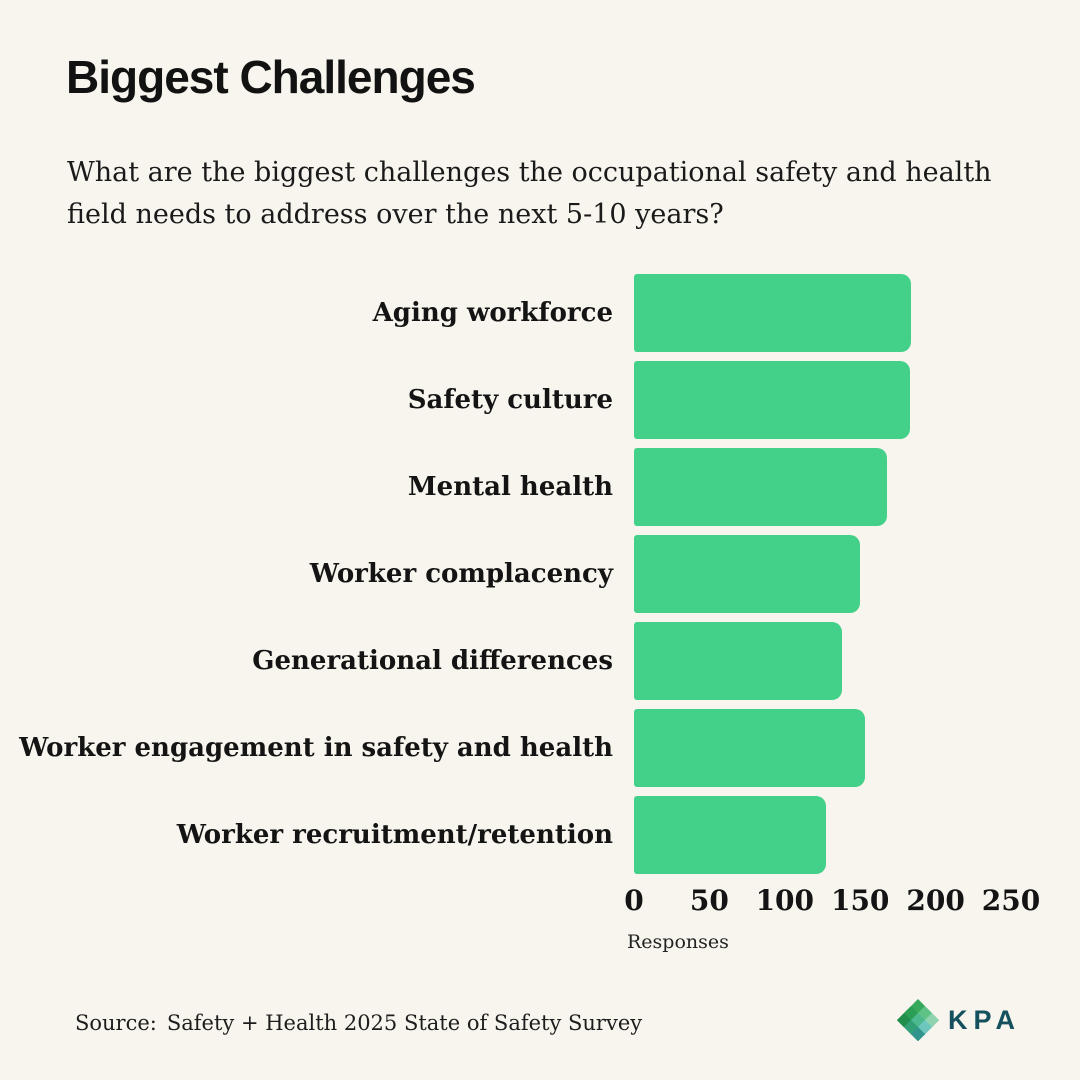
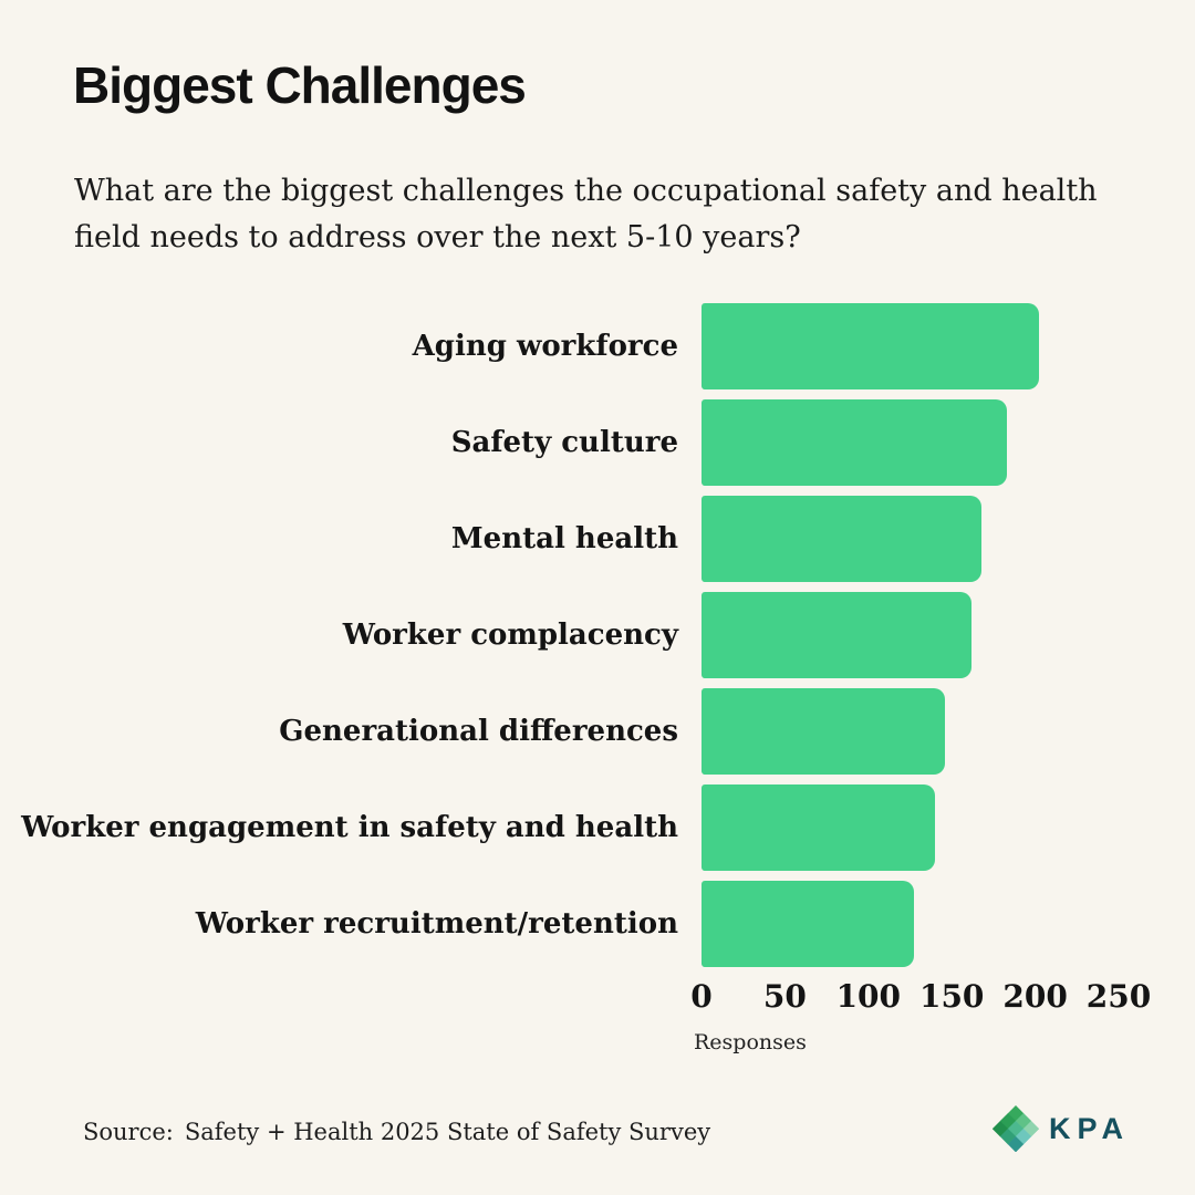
Aging workforce: 184 -> 202
Worker complacency: 150 -> 162
Generational differences: 138 -> 146
Worker engagement in safety and health: 153 -> 140
